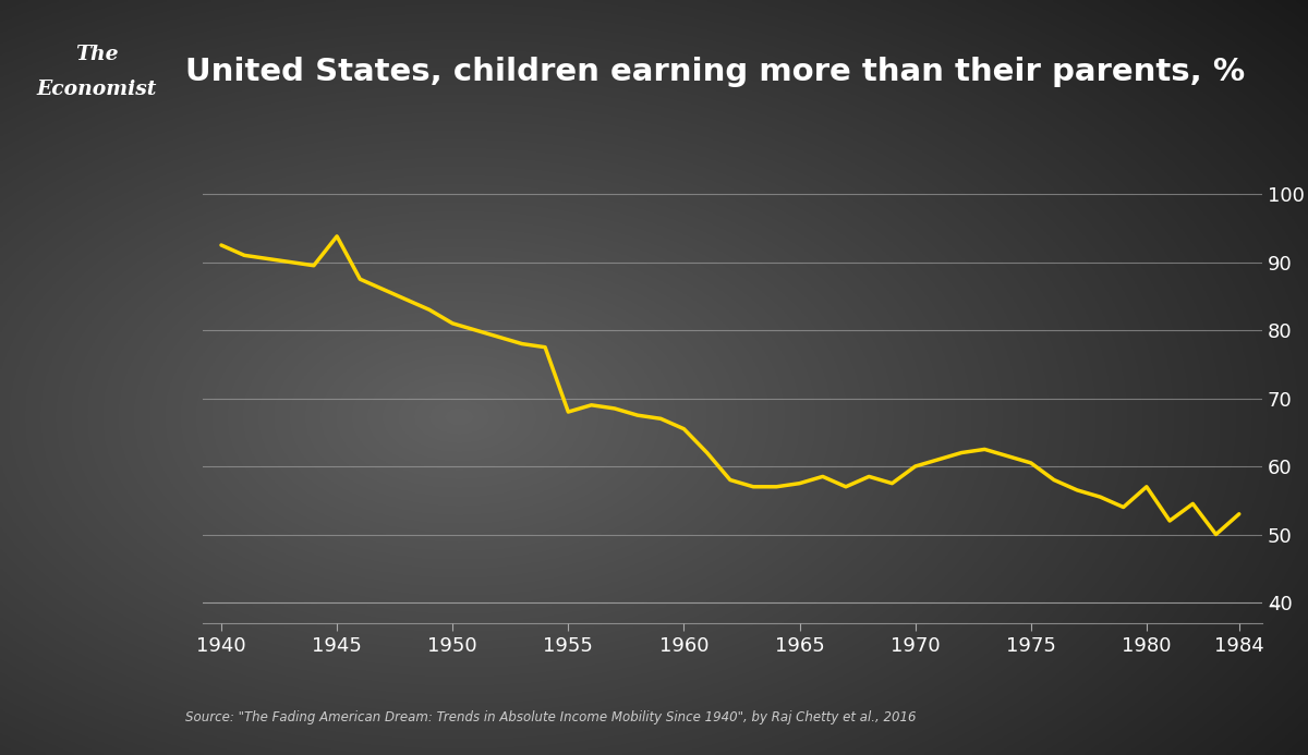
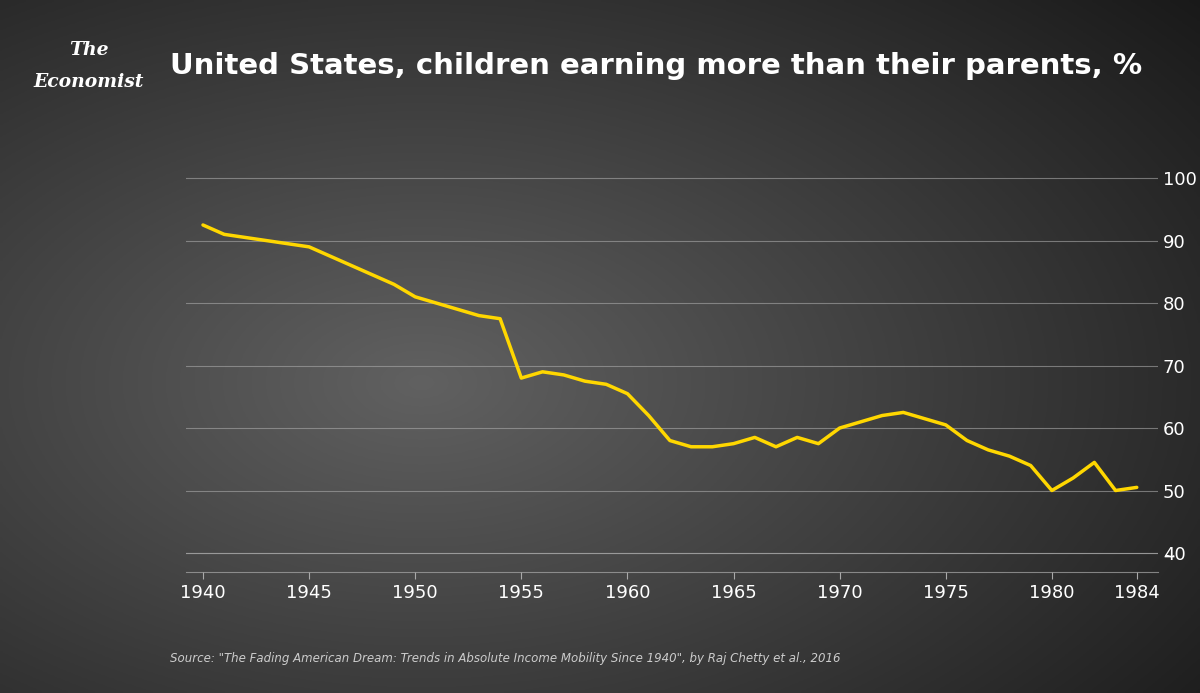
1945: 93.8 -> 89.0
1980: 57.0 -> 50.0
1984: 53.0 -> 50.5
